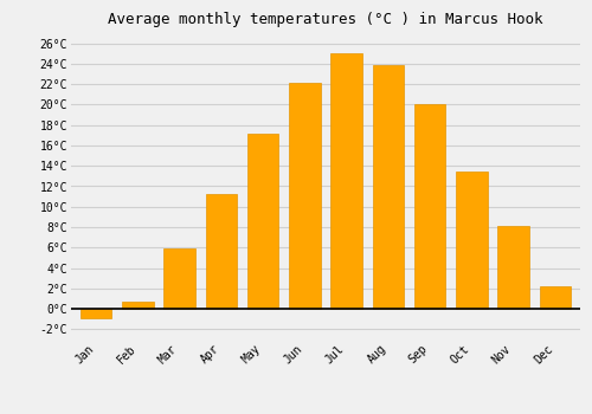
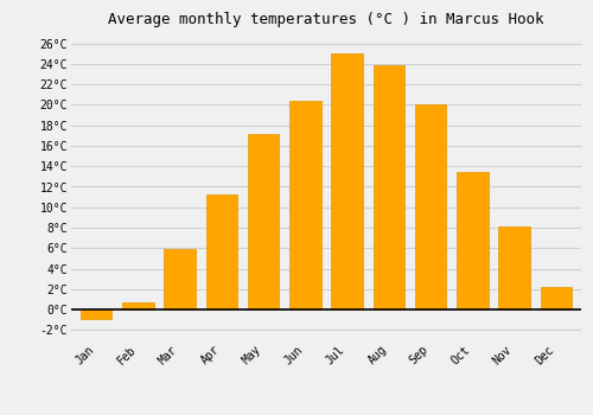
Jun: 22.1°C -> 20.4°C
